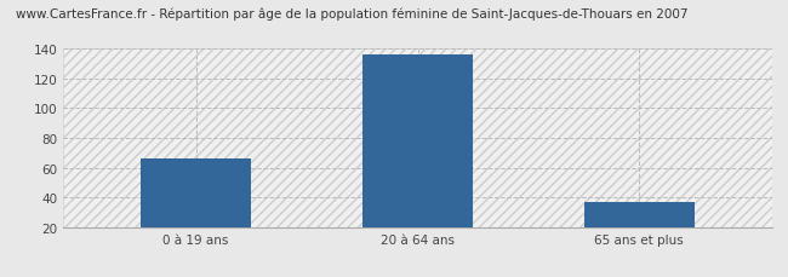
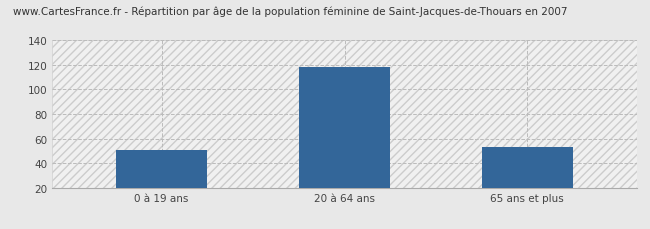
0 à 19 ans: 66 -> 51
20 à 64 ans: 136 -> 118
65 ans et plus: 37 -> 53
